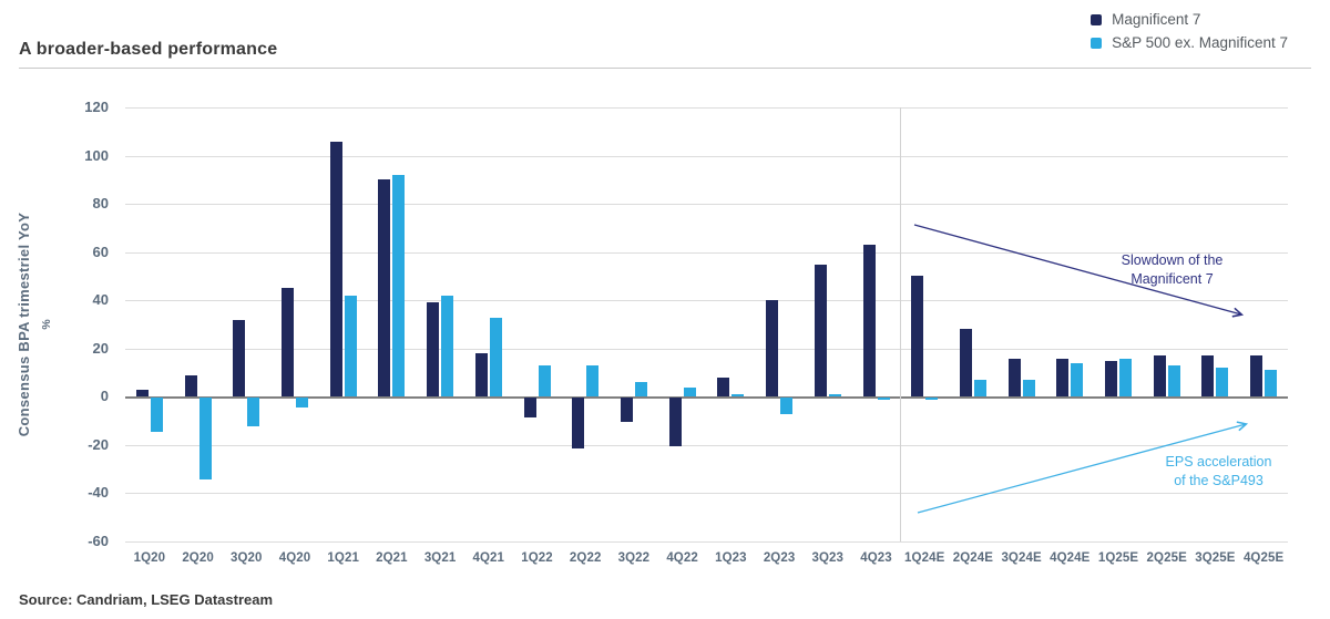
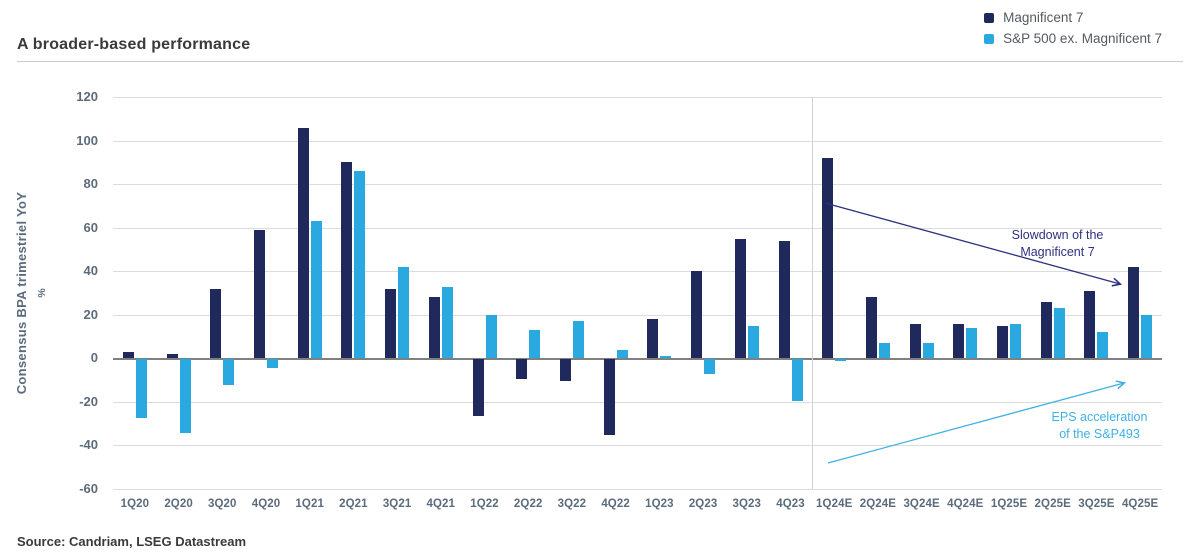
S&P 500 ex. Magnificent 7/1Q20: -14 -> -27
Magnificent 7/2Q20: 9 -> 2
Magnificent 7/4Q20: 45 -> 59
S&P 500 ex. Magnificent 7/1Q21: 42 -> 63
S&P 500 ex. Magnificent 7/2Q21: 92 -> 86
Magnificent 7/3Q21: 39 -> 32
Magnificent 7/4Q21: 18 -> 28
Magnificent 7/1Q22: -8 -> -26
S&P 500 ex. Magnificent 7/1Q22: 13 -> 20
Magnificent 7/2Q22: -21 -> -9
S&P 500 ex. Magnificent 7/3Q22: 6 -> 17
Magnificent 7/4Q22: -20 -> -35
Magnificent 7/1Q23: 8 -> 18
S&P 500 ex. Magnificent 7/3Q23: 1 -> 15
Magnificent 7/4Q23: 63 -> 54
S&P 500 ex. Magnificent 7/4Q23: -1 -> -19
Magnificent 7/1Q24E: 50 -> 92
Magnificent 7/2Q25E: 17 -> 26
S&P 500 ex. Magnificent 7/2Q25E: 13 -> 23
Magnificent 7/3Q25E: 17 -> 31
Magnificent 7/4Q25E: 17 -> 42
S&P 500 ex. Magnificent 7/4Q25E: 11 -> 20
